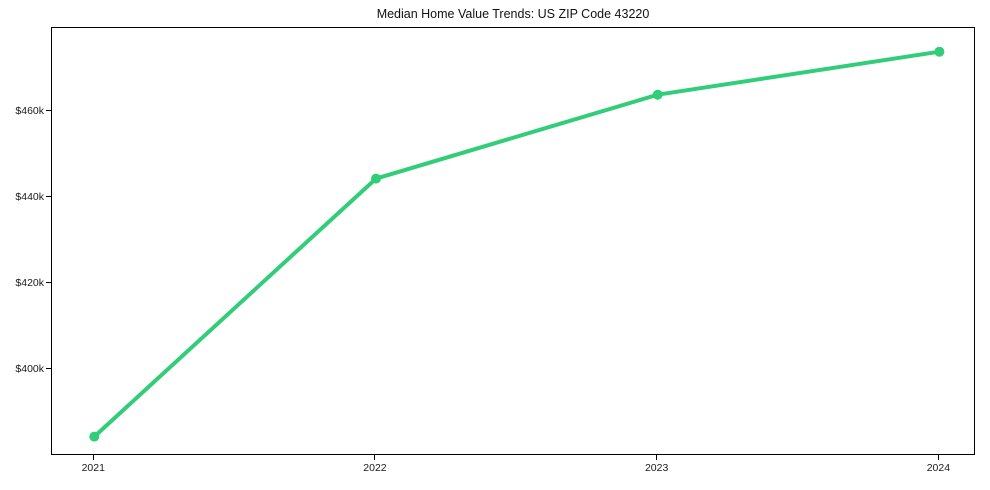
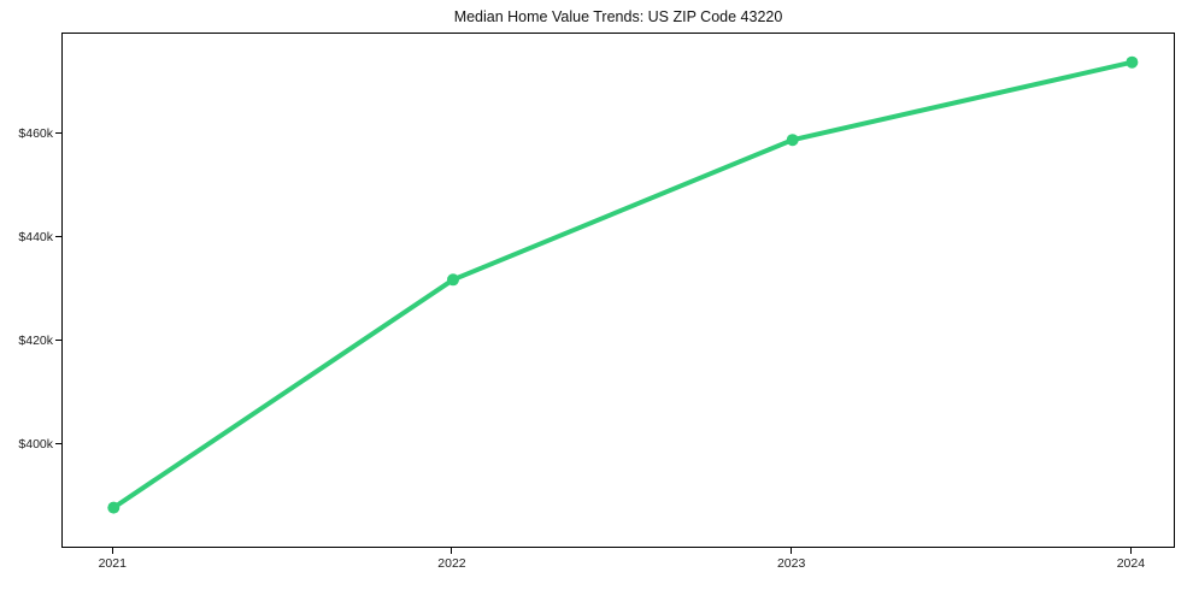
2021: $384k -> $388k
2022: $444k -> $432k
2023: $464k -> $459k
